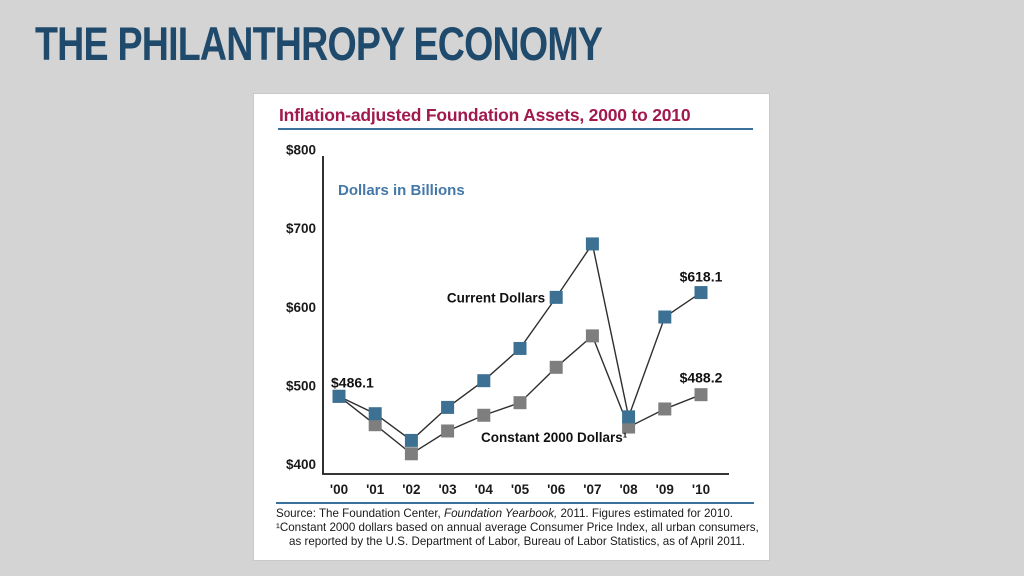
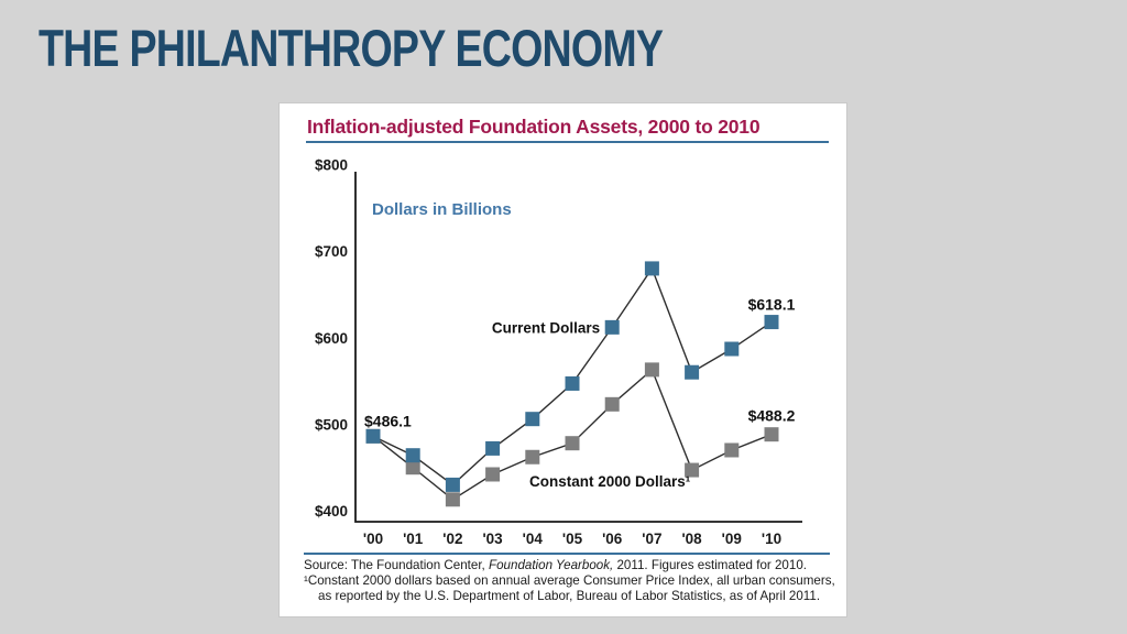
Current Dollars/'08: $460 -> $560
